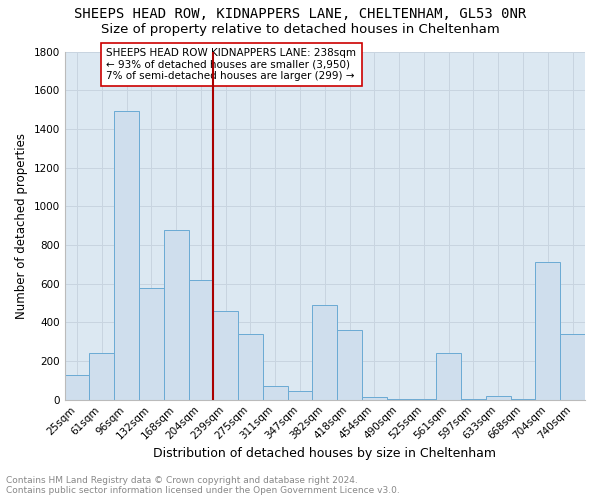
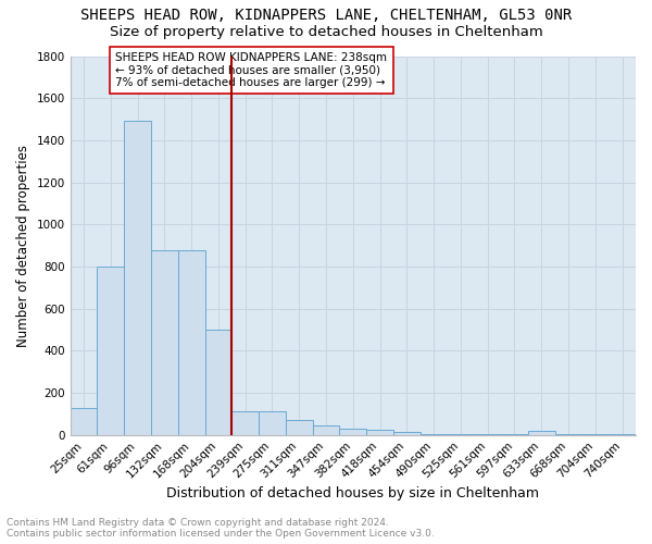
61sqm: 240 -> 800
132sqm: 580 -> 880
204sqm: 620 -> 500
239sqm: 460 -> 110
275sqm: 340 -> 110
382sqm: 490 -> 30
418sqm: 360 -> 20
561sqm: 240 -> 0
704sqm: 710 -> 0
740sqm: 340 -> 0
